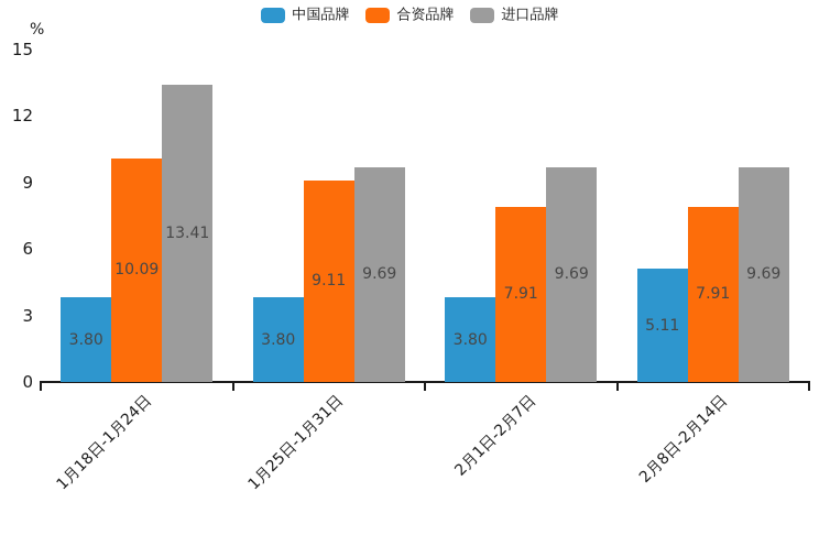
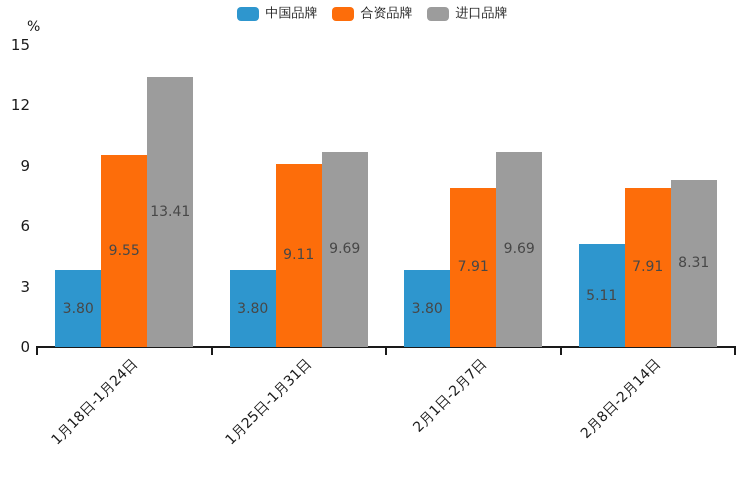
合资品牌/1月18日-1月24日: 10.09 -> 9.55
进口品牌/2月8日-2月14日: 9.69 -> 8.31
